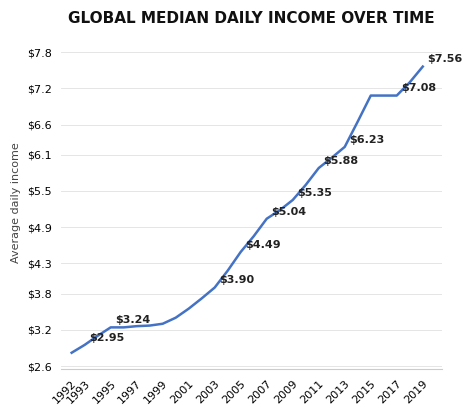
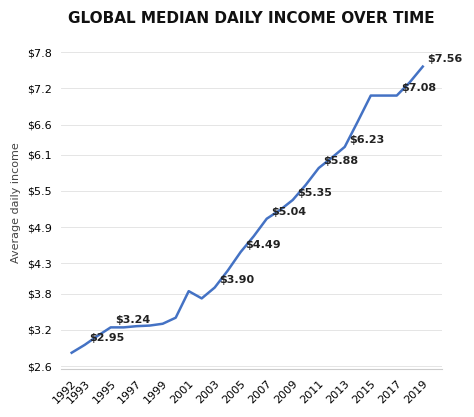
2001: $3.55 -> $3.84
